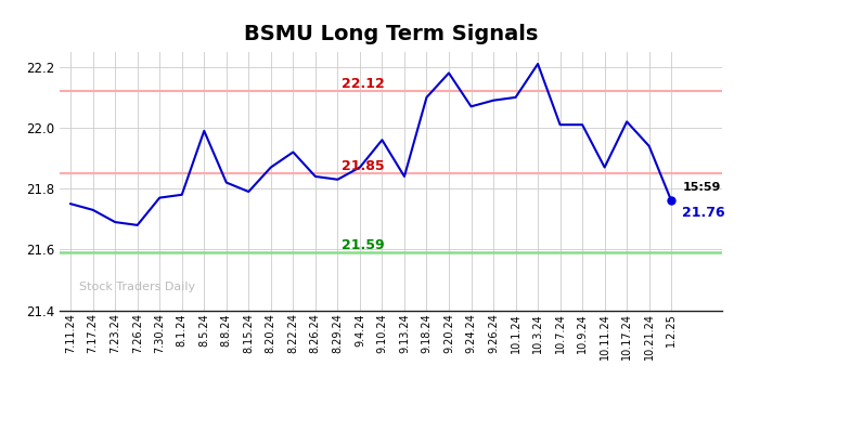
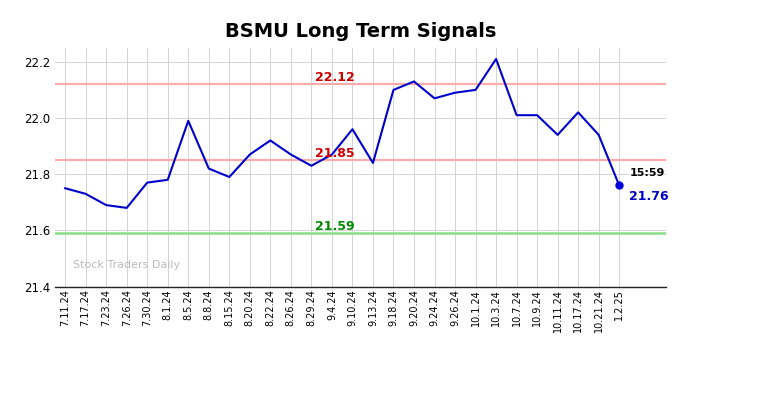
8.26.24: 21.84 -> 21.87
9.20.24: 22.18 -> 22.13
10.11.24: 21.87 -> 21.94
